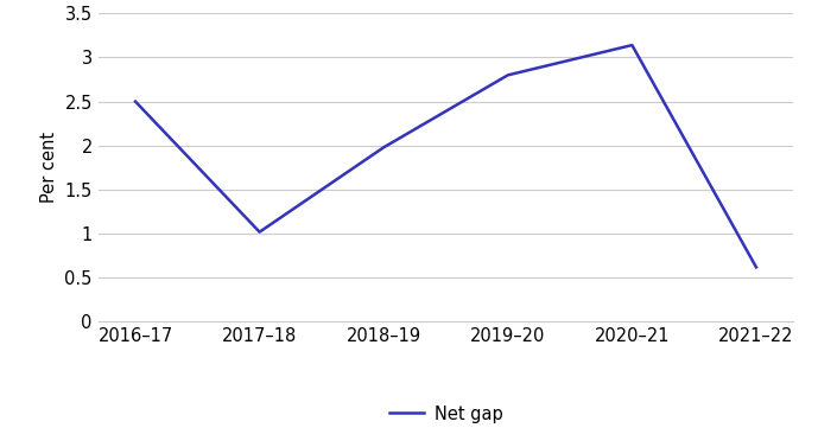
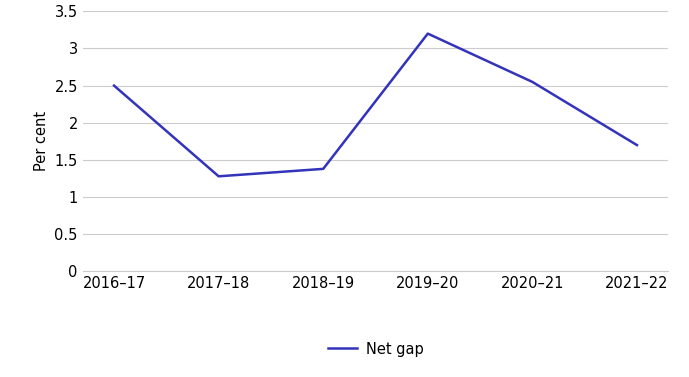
2017–18: 1.02 -> 1.28
2018–19: 1.98 -> 1.38
2019–20: 2.80 -> 3.20
2020–21: 3.14 -> 2.55
2021–22: 0.62 -> 1.70
